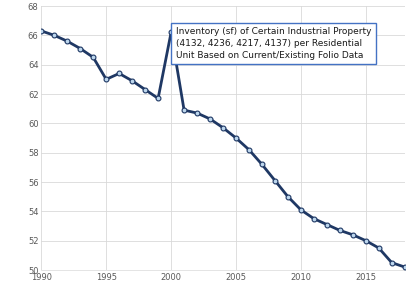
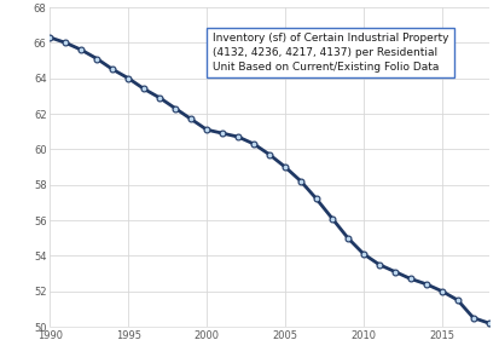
1995: 63.0 -> 64.0
2000: 66.2 -> 61.1
